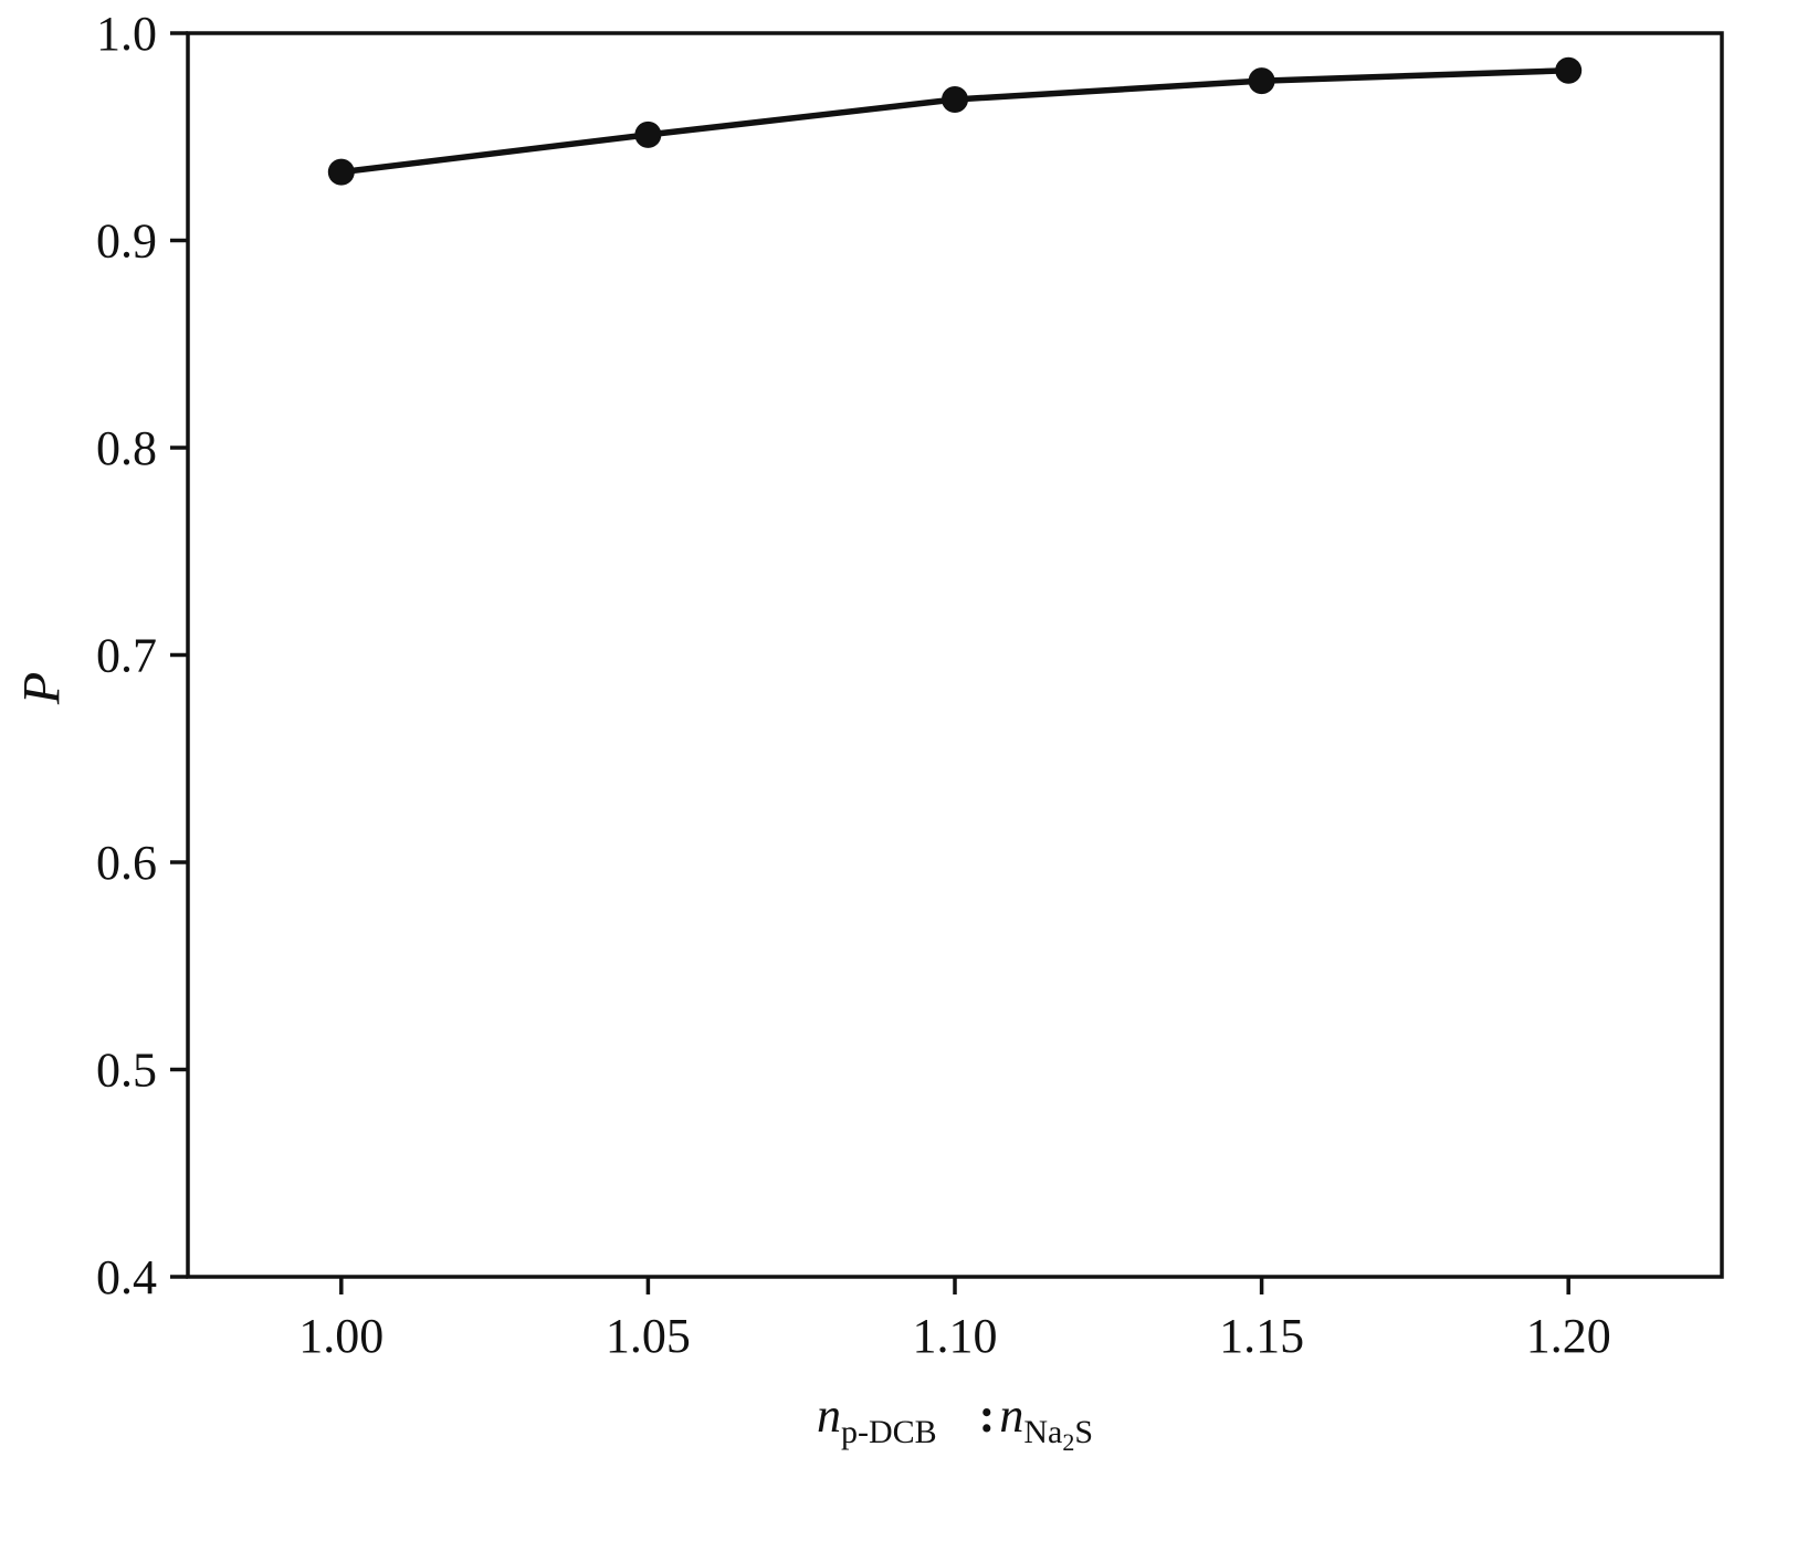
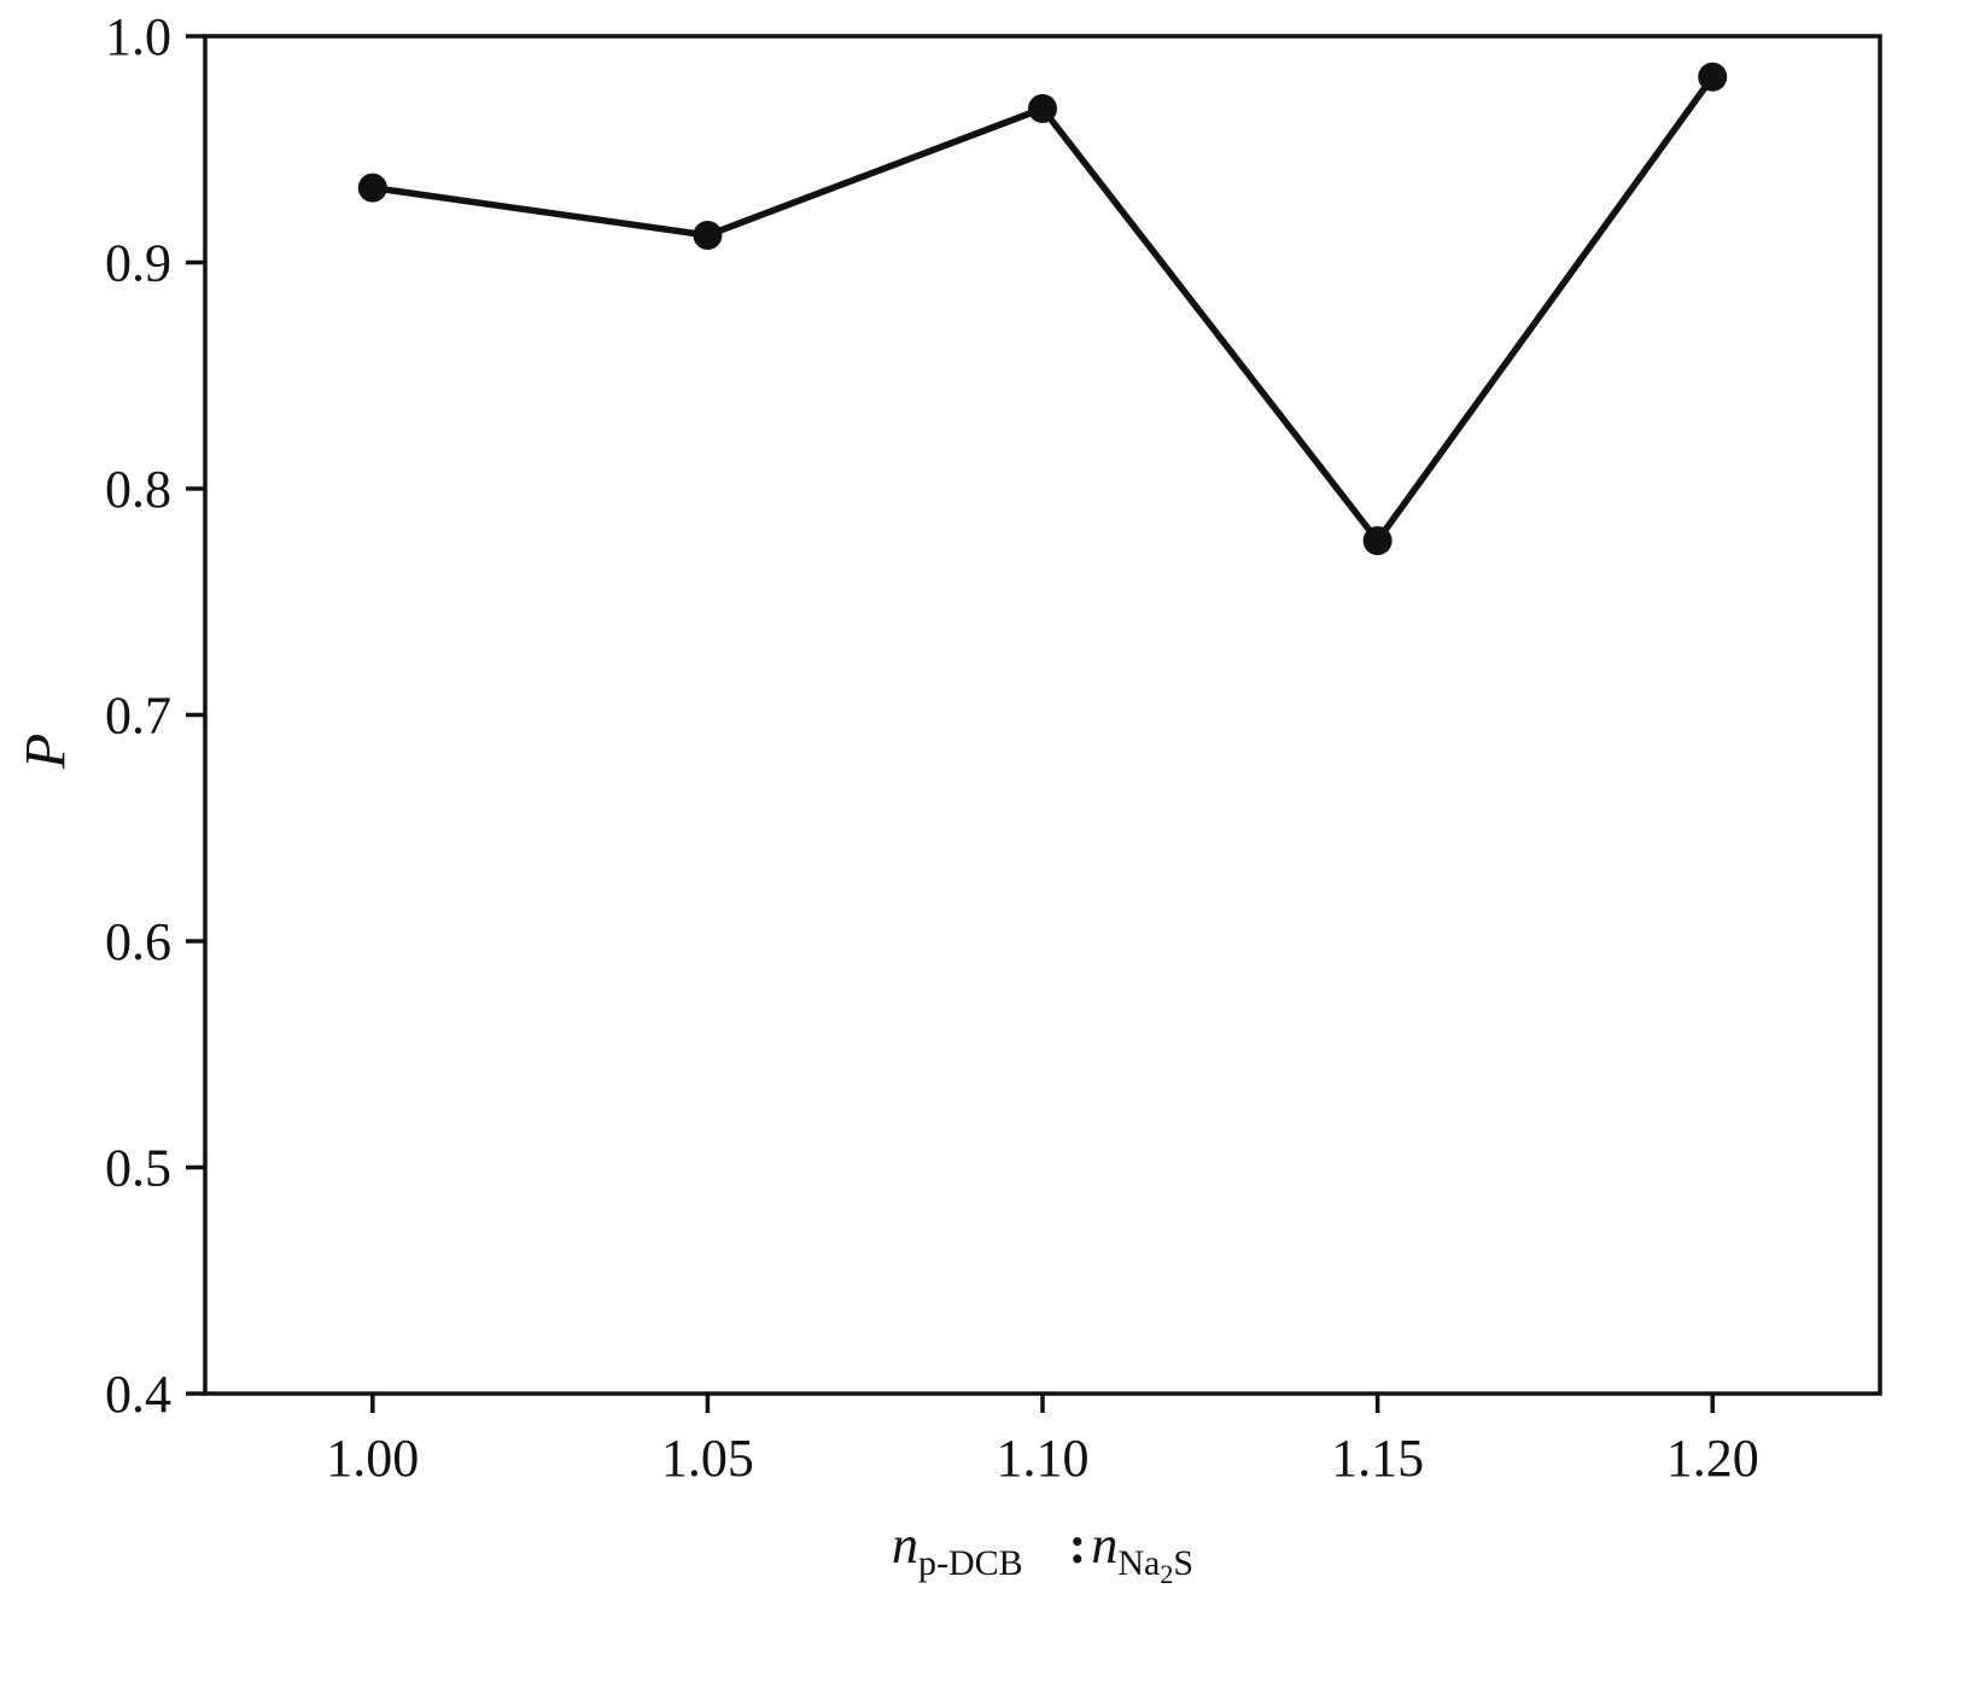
1.05: 0.951 -> 0.912
1.15: 0.977 -> 0.777
